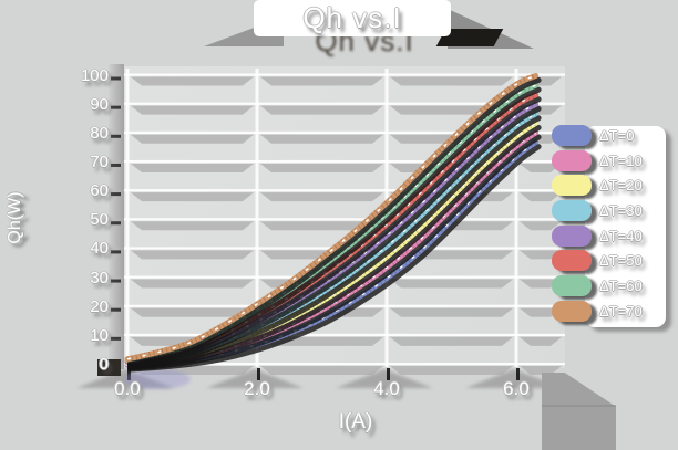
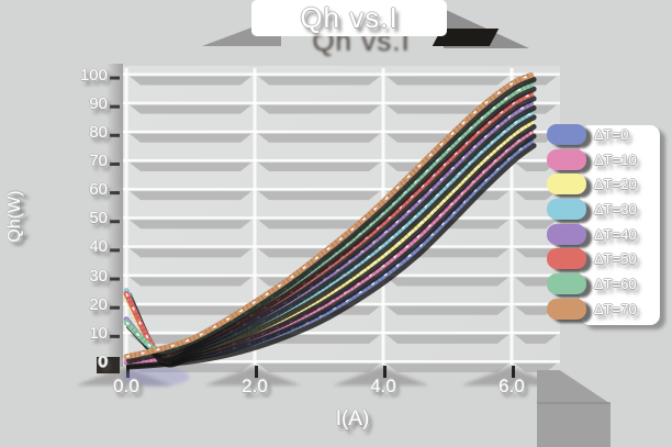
ΔT=20/0: 1 -> 23
ΔT=30/0: 1 -> 25
ΔT=40/0: 1 -> 15
ΔT=50/0: 1 -> 24
ΔT=60/0: 2 -> 14
